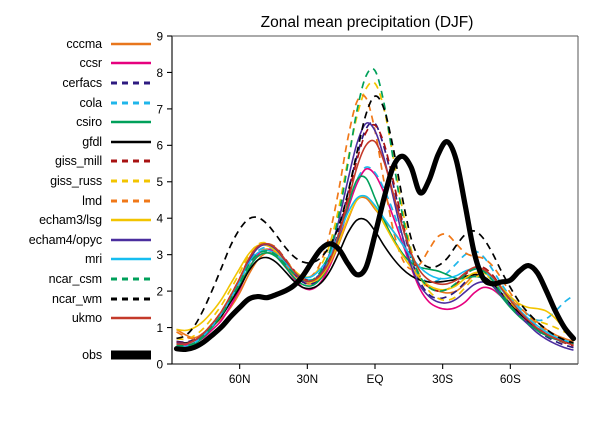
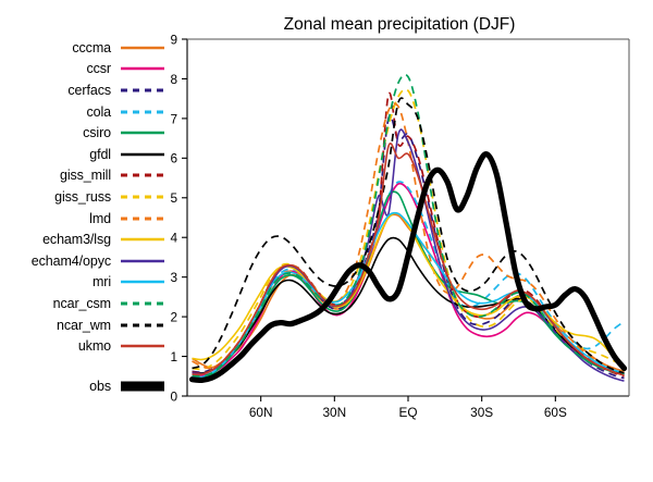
cerfacs/8: 5.7 -> 7.0
giss_mill/8: 5.6 -> 7.6
echam4/opyc/8: 6.0 -> 4.6
ukmo/8: 5.4 -> 6.3
ncar_wm/4: 6.8 -> 7.4
